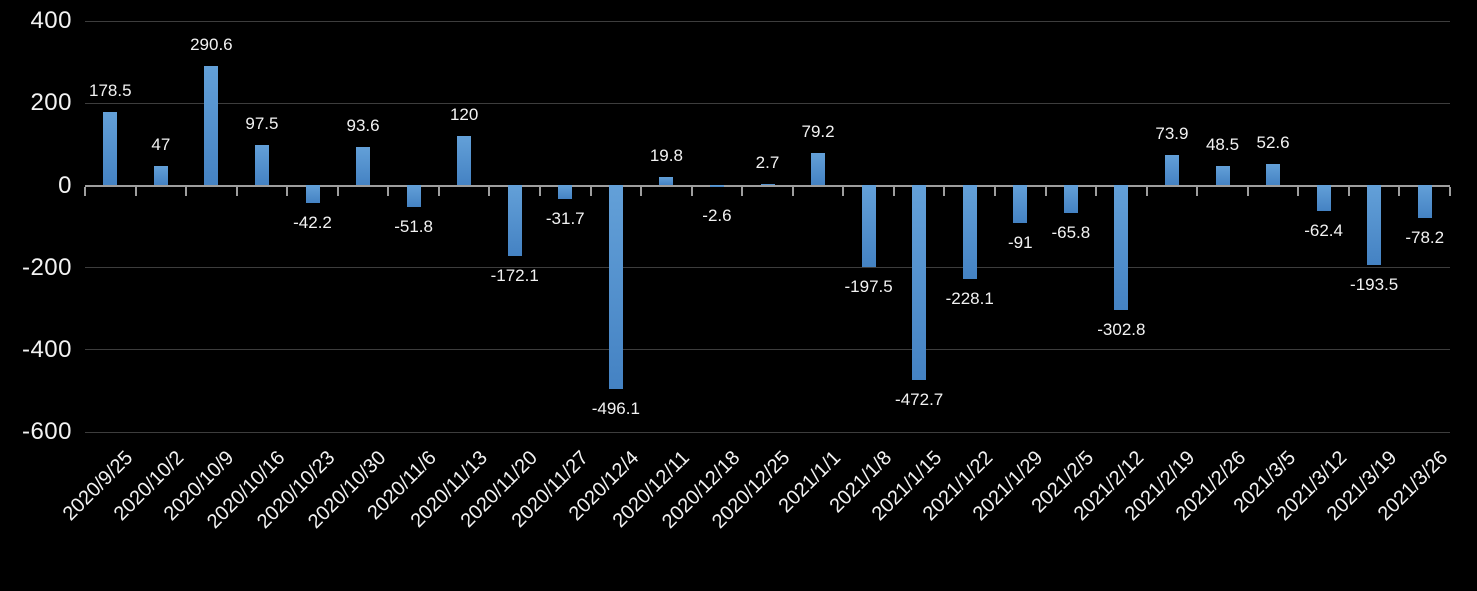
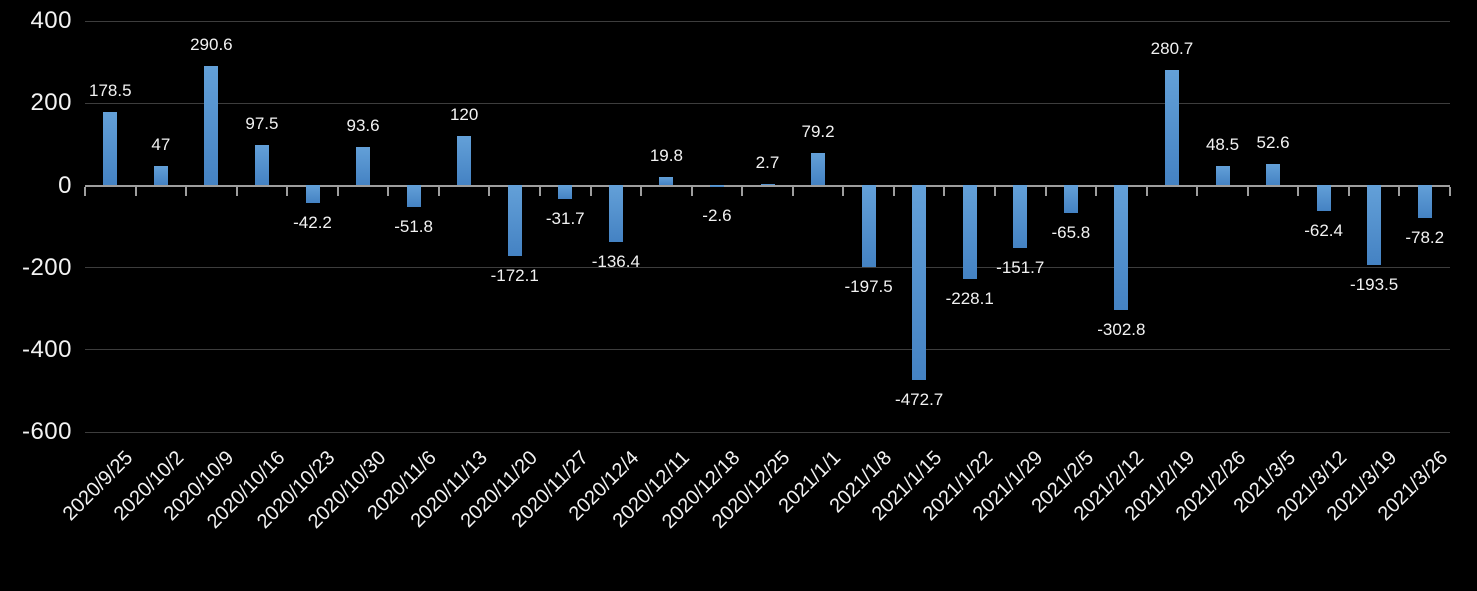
2020/12/4: -496.1 -> -136.4
2021/1/29: -91 -> -151.7
2021/2/19: 73.9 -> 280.7
